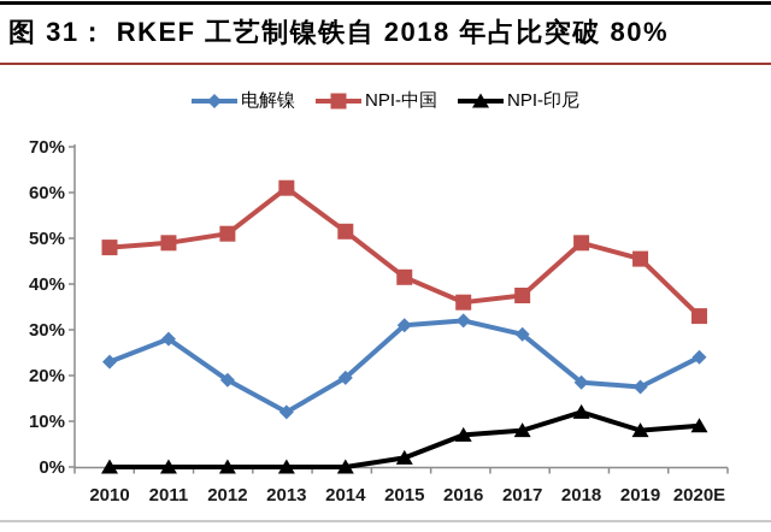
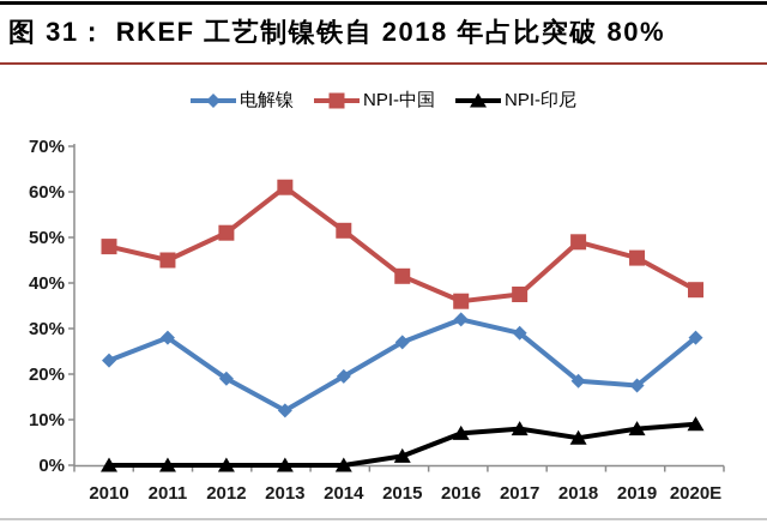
NPI-中国/2011: 49% -> 45%
电解镍/2015: 31% -> 27%
NPI-印尼/2018: 12% -> 6%
电解镍/2020E: 24% -> 28%
NPI-中国/2020E: 33% -> 38%
